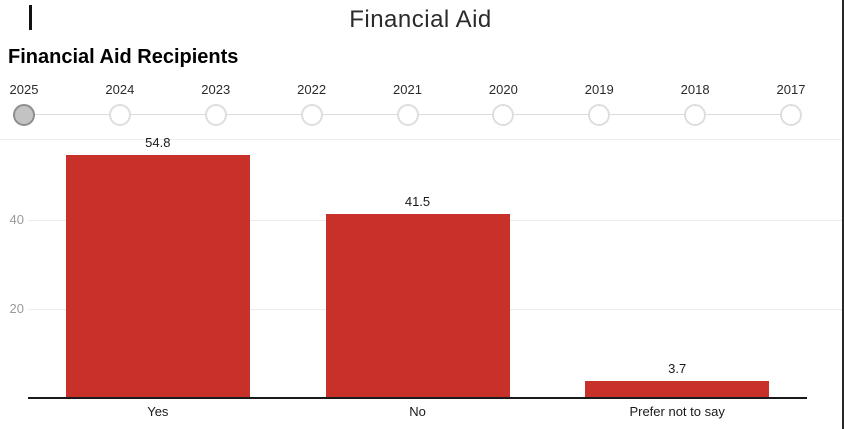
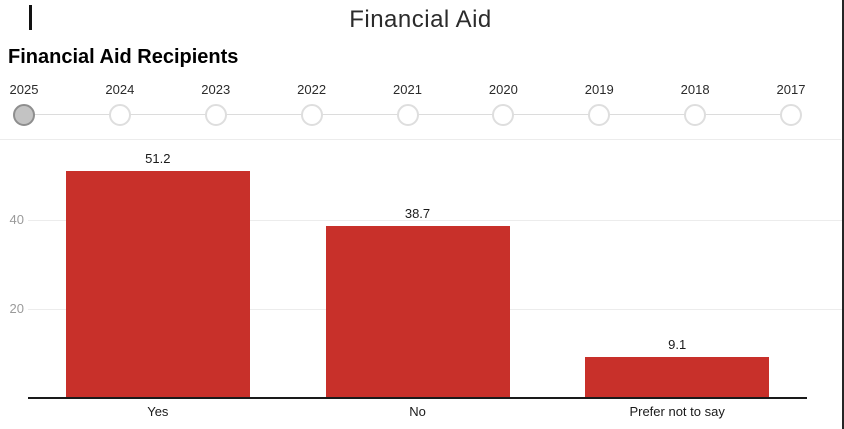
Yes: 54.8 -> 51.2
No: 41.5 -> 38.7
Prefer not to say: 3.7 -> 9.1
